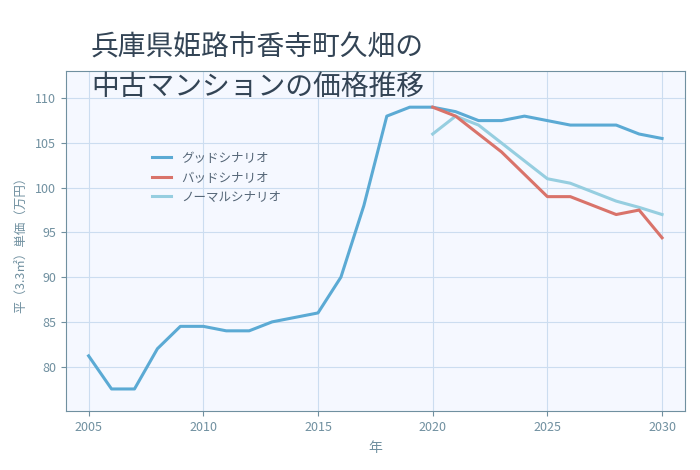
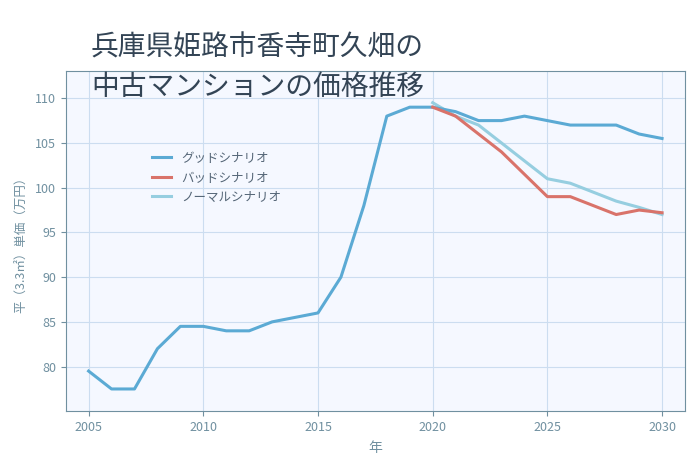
グッドシナリオ/2005: 81.2 -> 79.5
ノーマルシナリオ/2020: 106.0 -> 109.5
バッドシナリオ/2030: 94.4 -> 97.2
